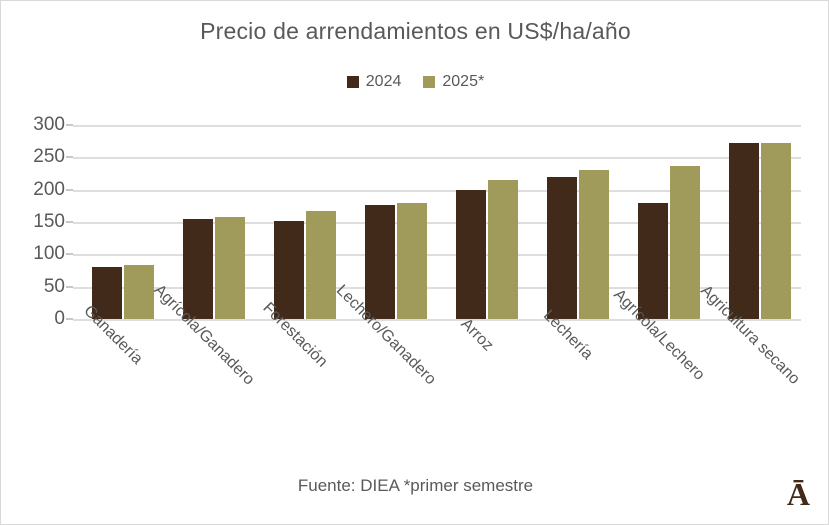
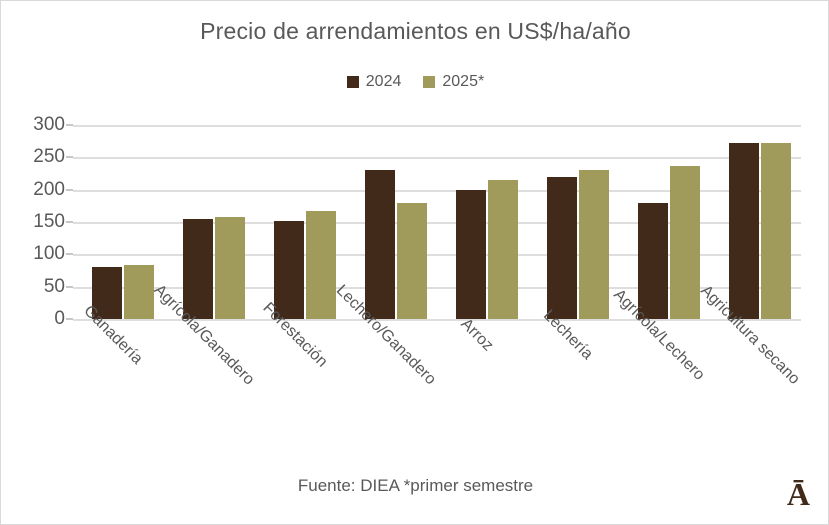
2024/Lechero/Ganadero: 180 -> 230
